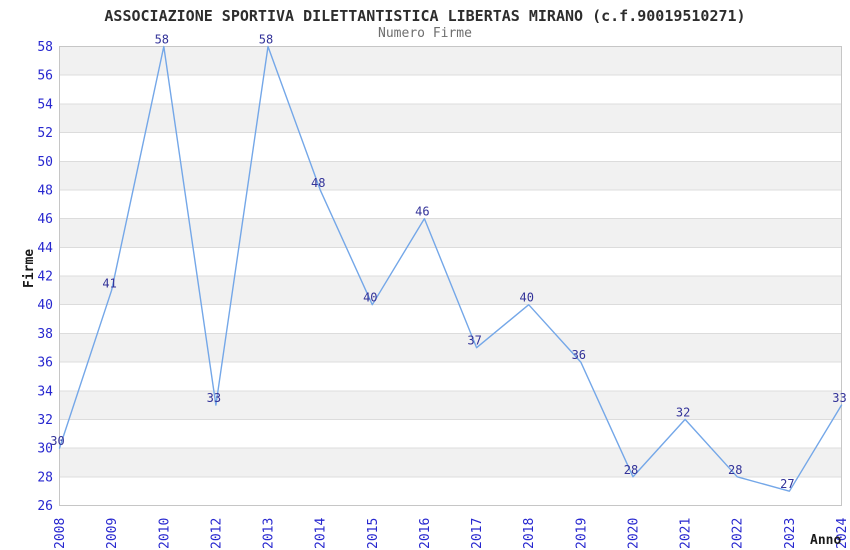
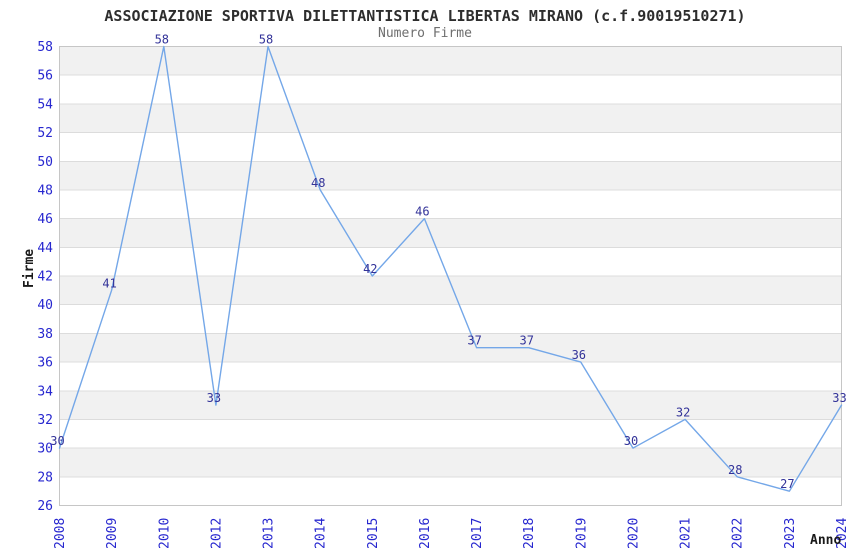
2015: 40 -> 42
2018: 40 -> 37
2020: 28 -> 30
